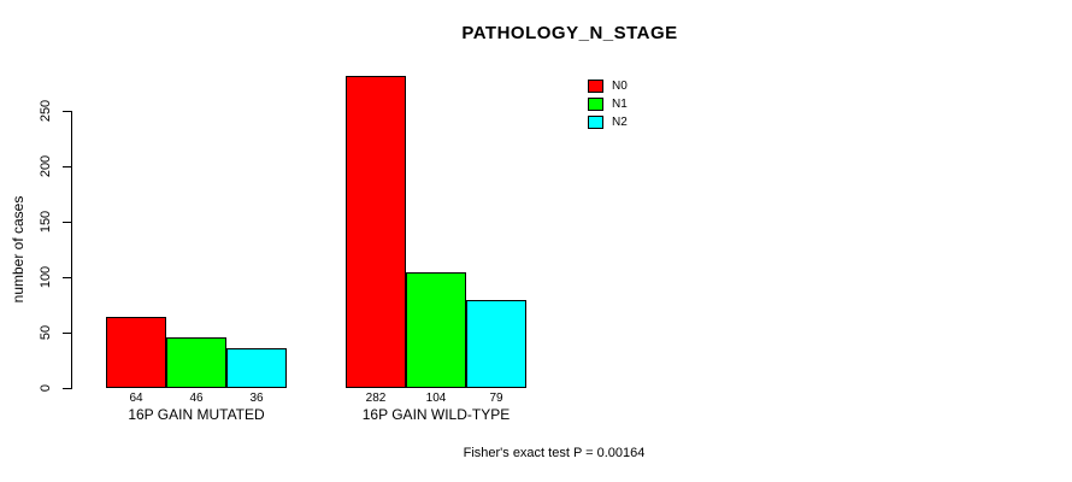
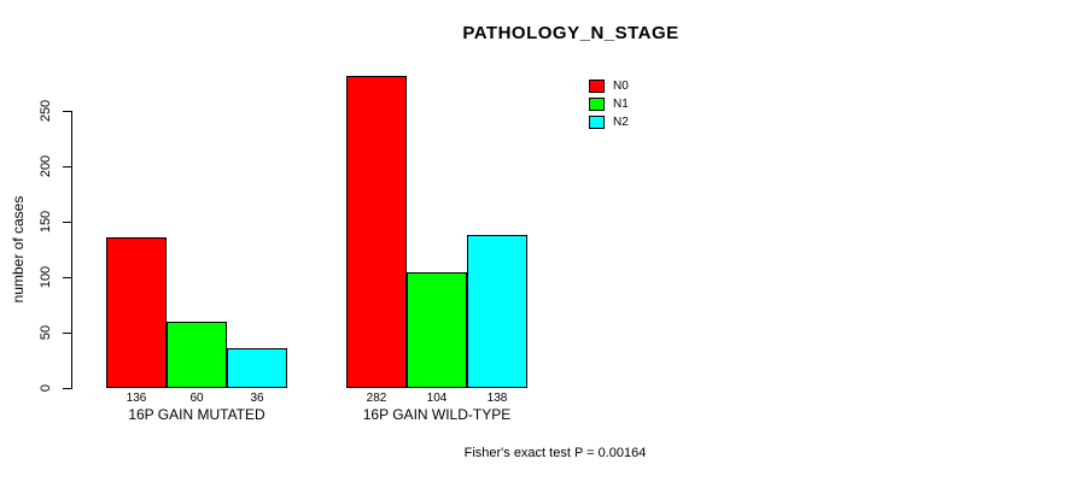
N0/16P GAIN MUTATED: 64 -> 136
N1/16P GAIN MUTATED: 46 -> 60
N2/16P GAIN WILD-TYPE: 79 -> 138
